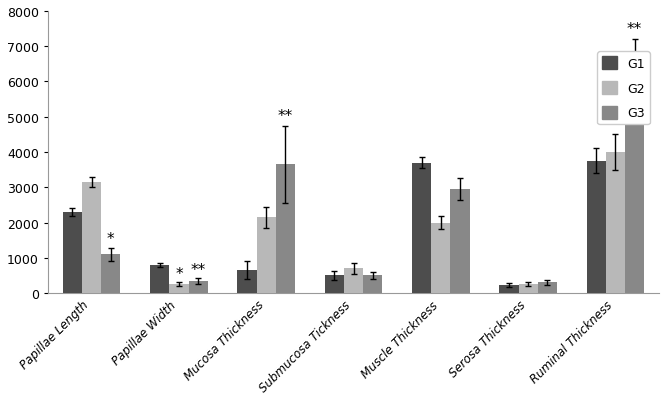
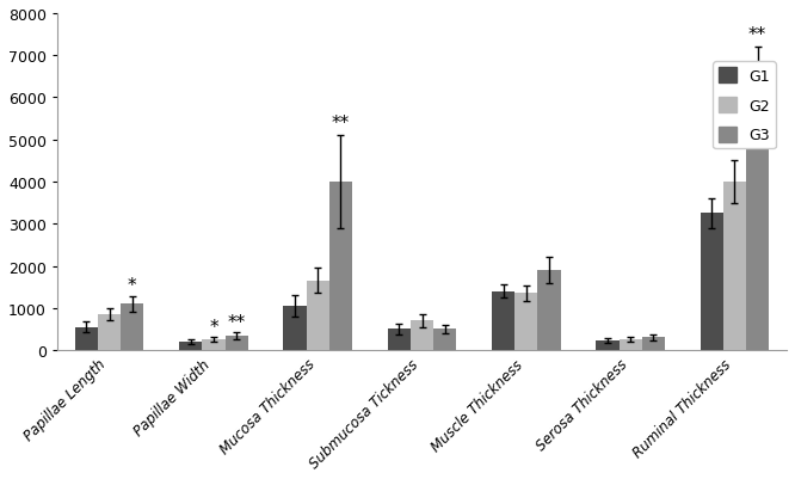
G1/Papillae Length: 2300 -> 550
G2/Papillae Length: 3150 -> 850
G1/Papillae Width: 800 -> 200
G1/Mucosa Thickness: 650 -> 1050
G2/Mucosa Thickness: 2150 -> 1650
G3/Mucosa Thickness: 3650 -> 4000
G1/Muscle Thickness: 3700 -> 1400
G2/Muscle Thickness: 2000 -> 1350
G3/Muscle Thickness: 2950 -> 1900
G1/Ruminal Thickness: 3750 -> 3250
